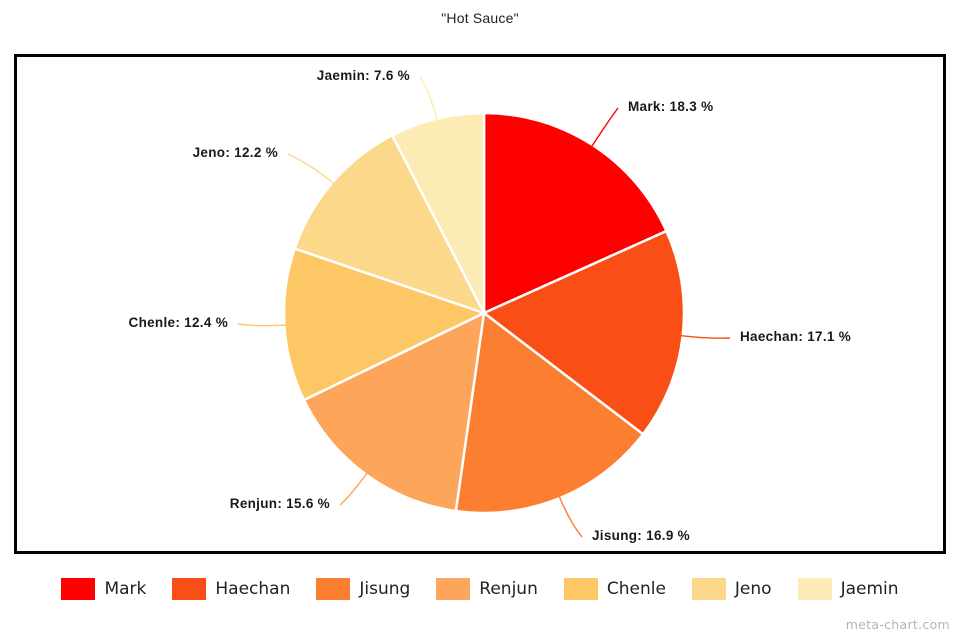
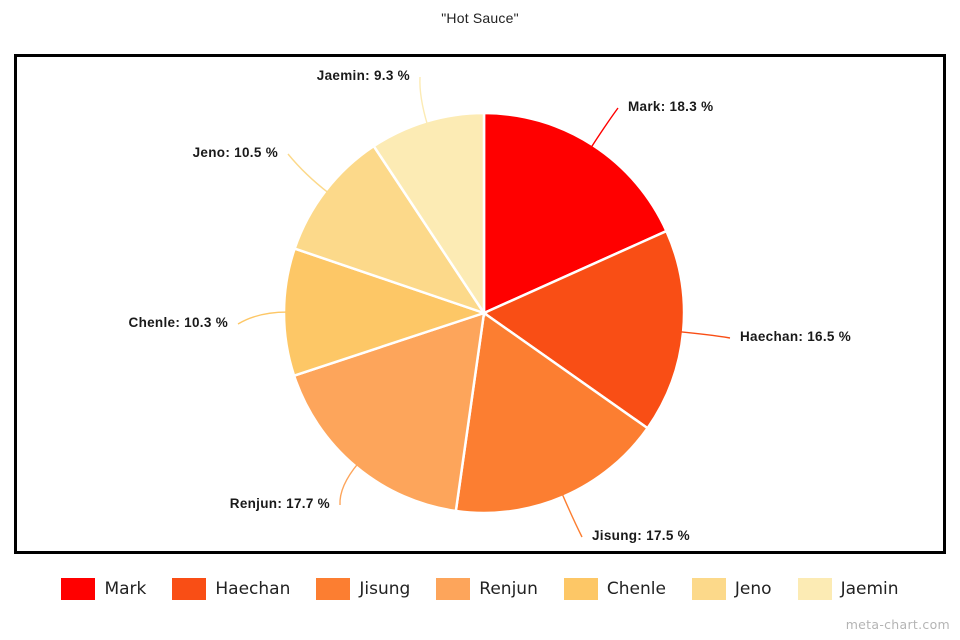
Haechan: 17.1 -> 16.5
Jisung: 16.9 -> 17.5
Renjun: 15.6 -> 17.7
Chenle: 12.4 -> 10.3
Jeno: 12.2 -> 10.5
Jaemin: 7.6 -> 9.3
